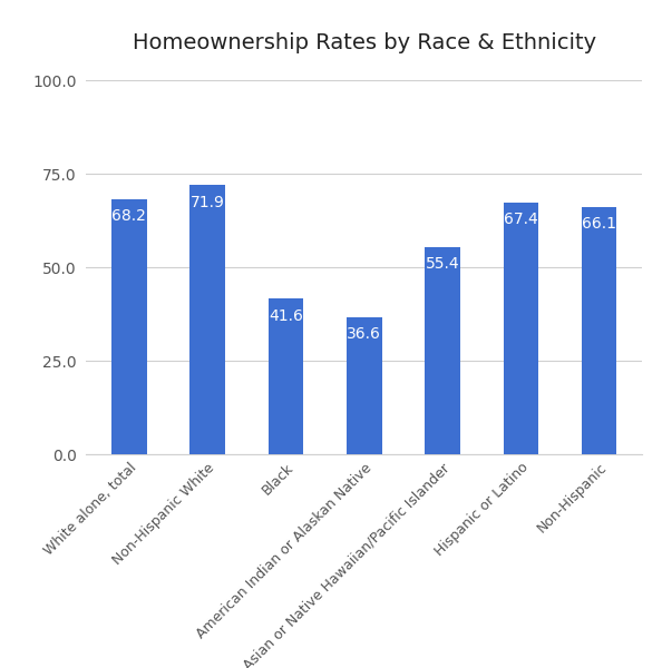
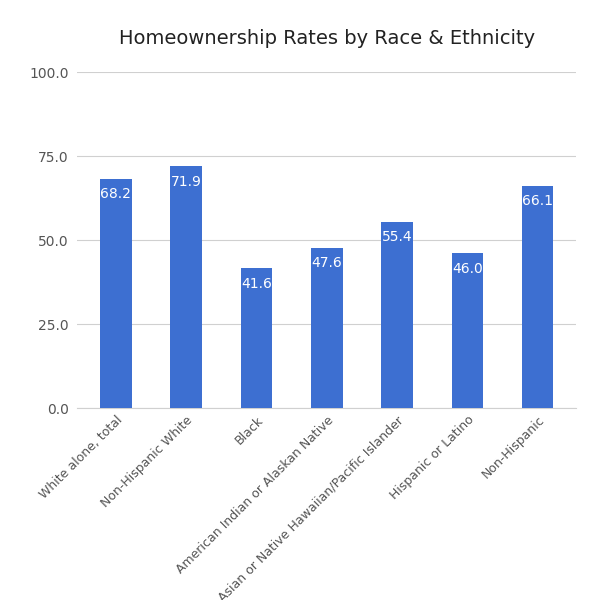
American Indian or Alaskan Native: 36.6 -> 47.6
Hispanic or Latino: 67.4 -> 46.0
